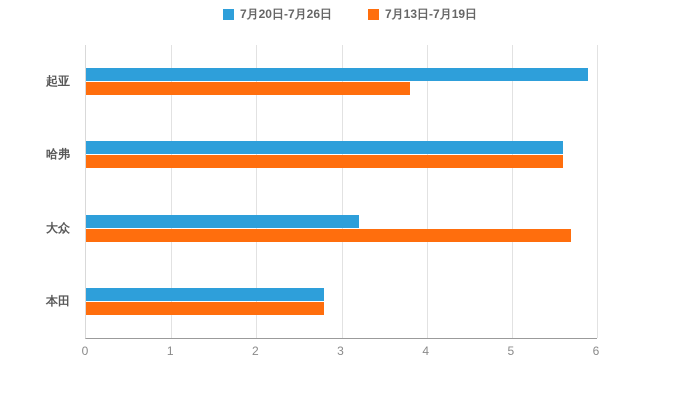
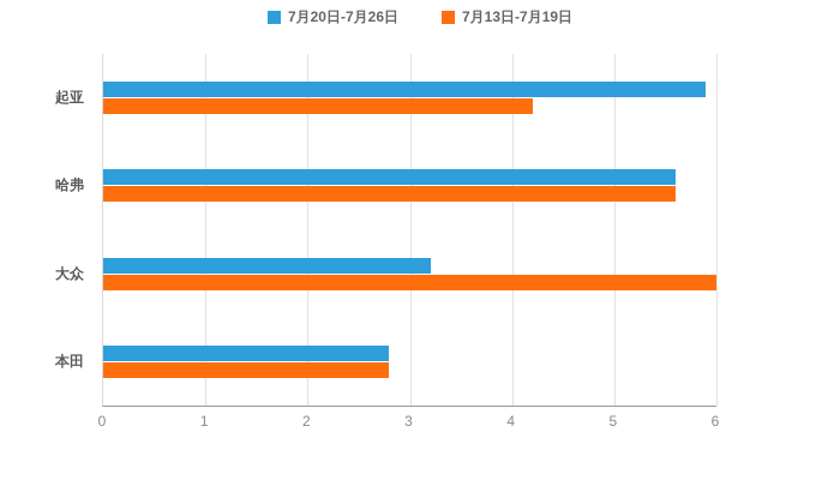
7月13日-7月19日/起亚: 3.8 -> 4.2
7月13日-7月19日/大众: 5.7 -> 6.0
